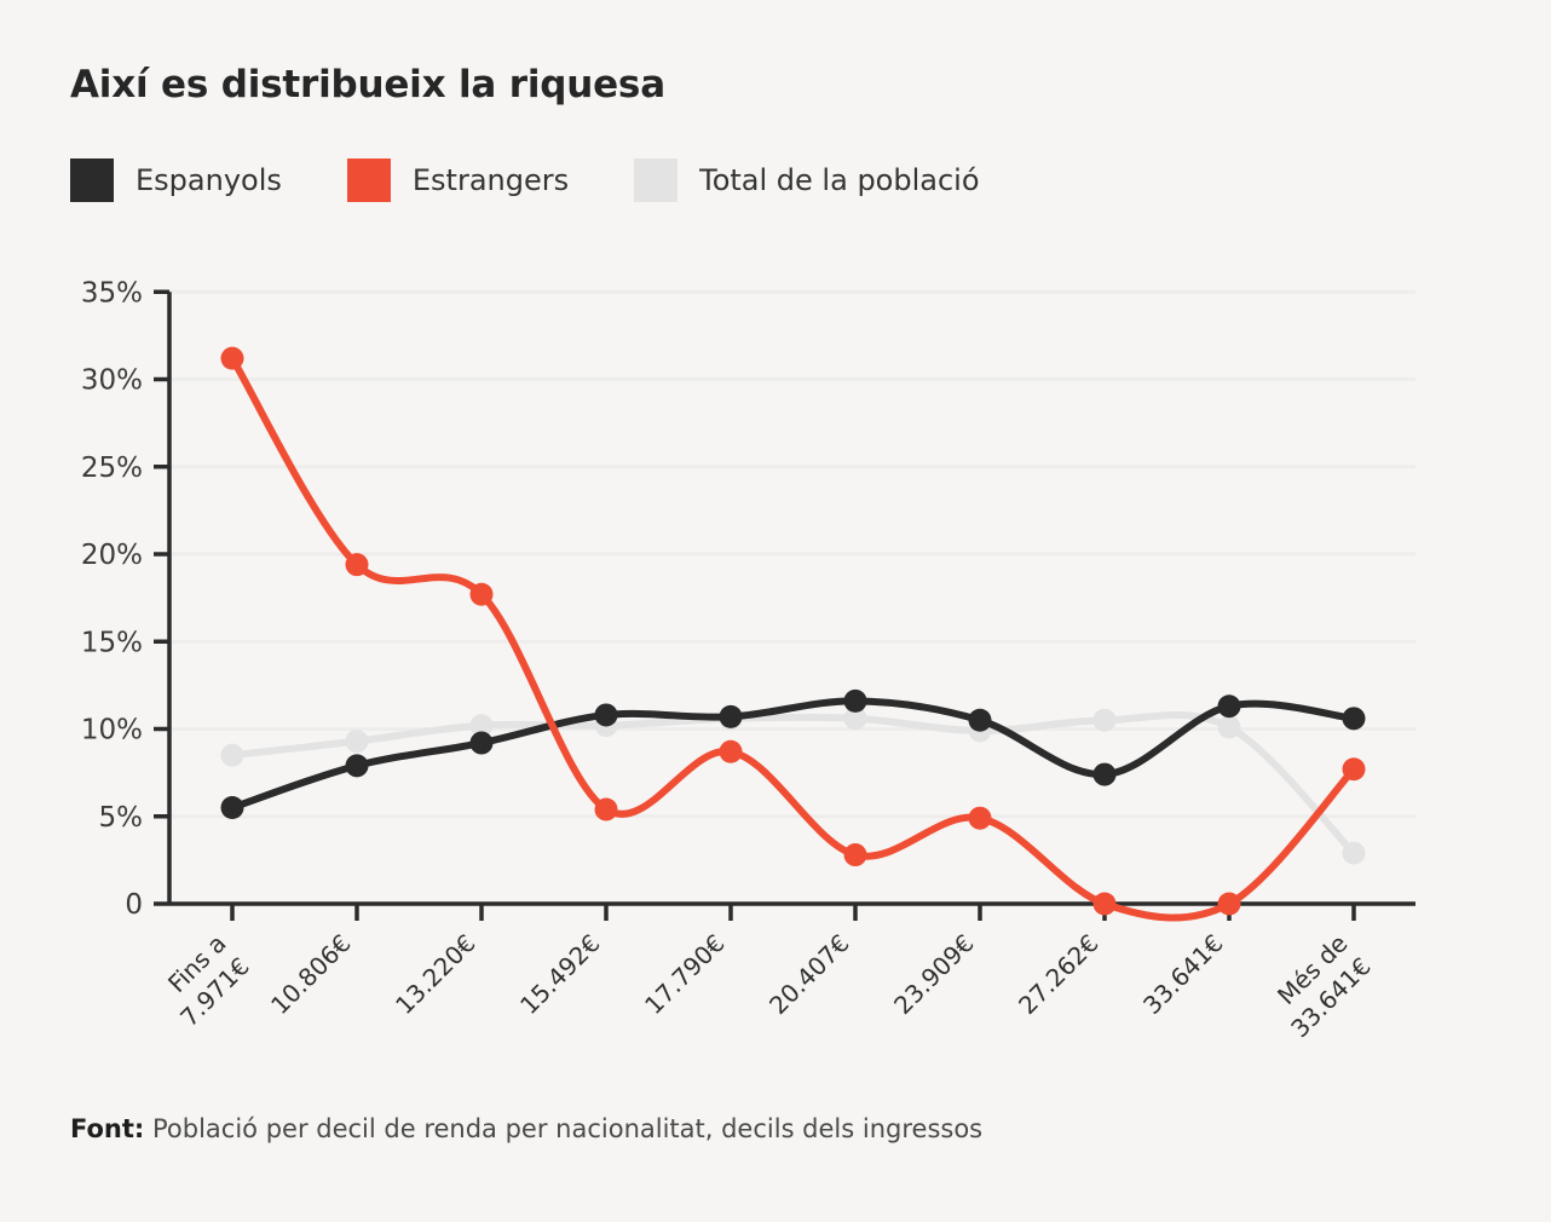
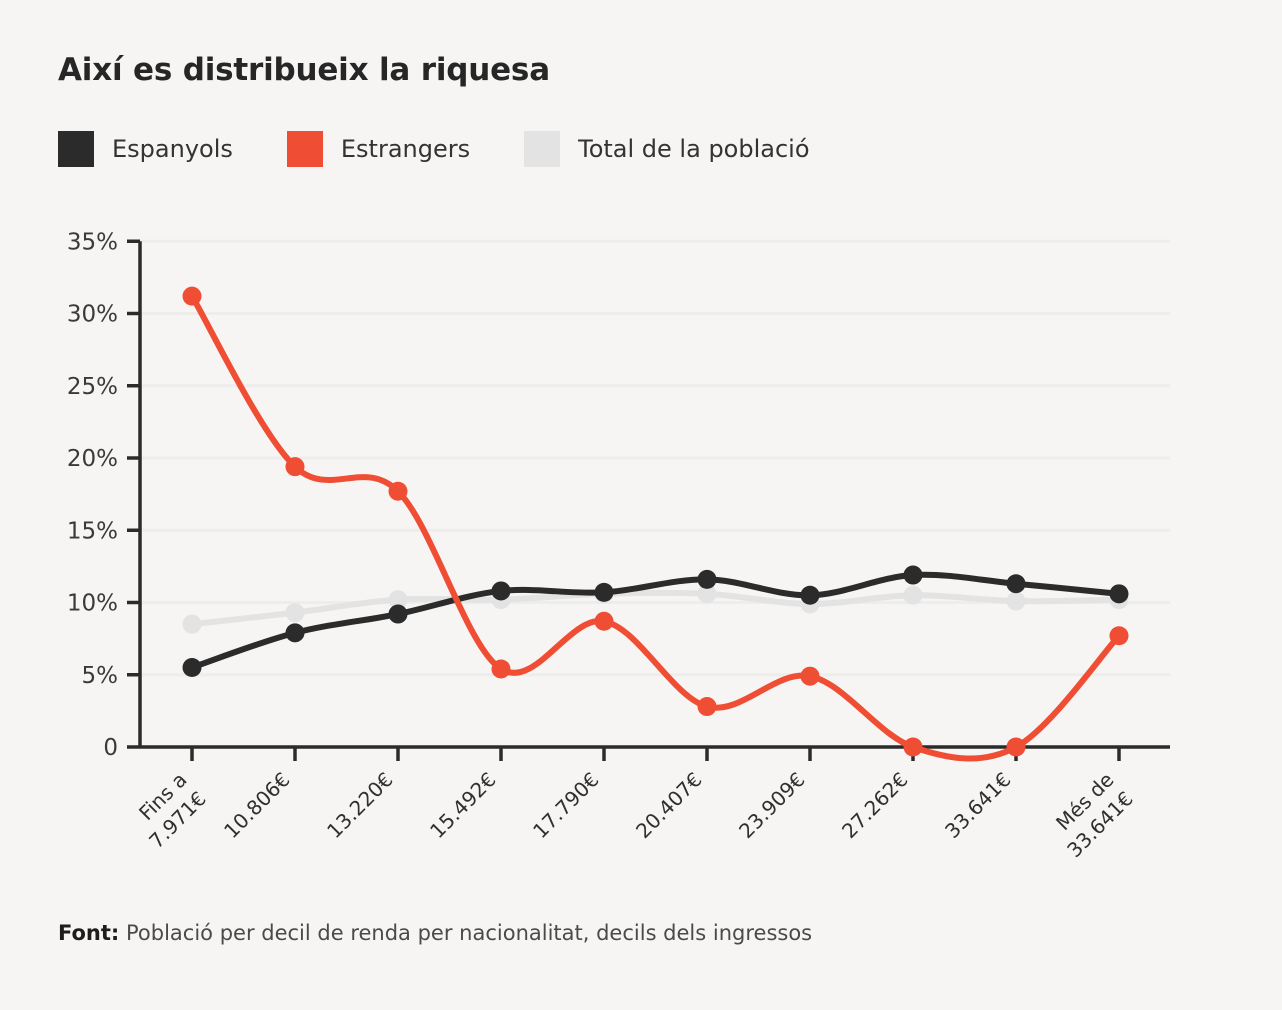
Espanyols/27.262€: 7.4% -> 11.9%
Total de la població/Més de 33.641€: 2.9% -> 10.2%
